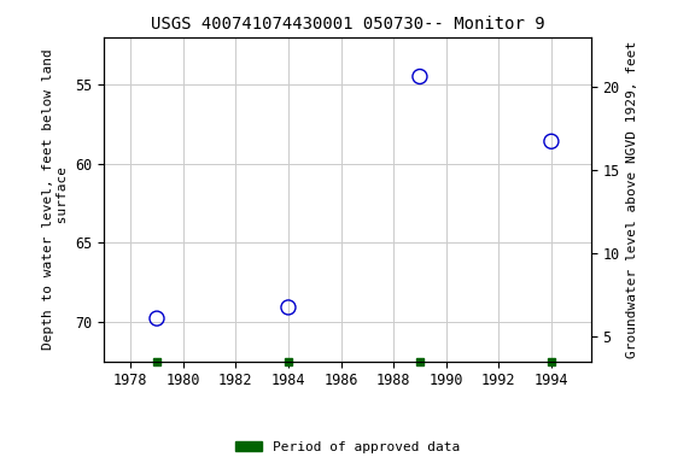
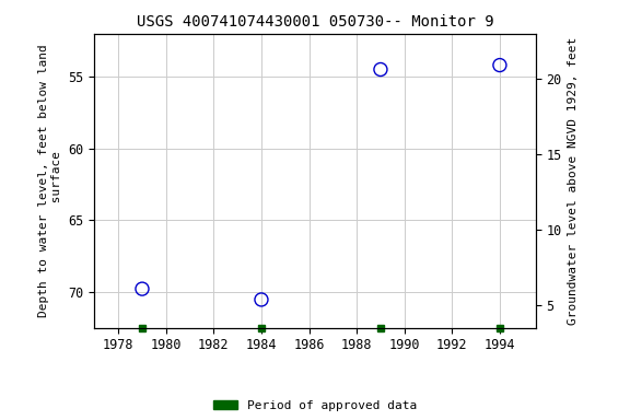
1984: 69.1 -> 70.5
1994: 58.6 -> 54.2
